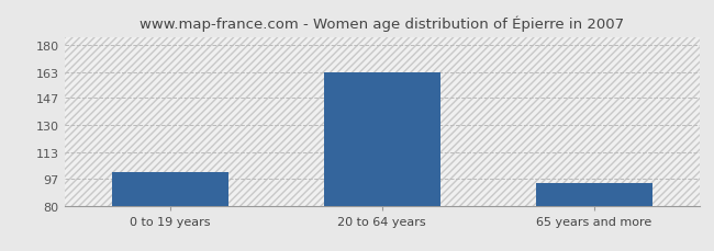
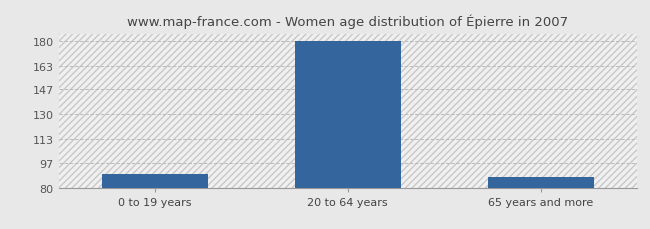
0 to 19 years: 101 -> 89
20 to 64 years: 163 -> 180
65 years and more: 94 -> 87
